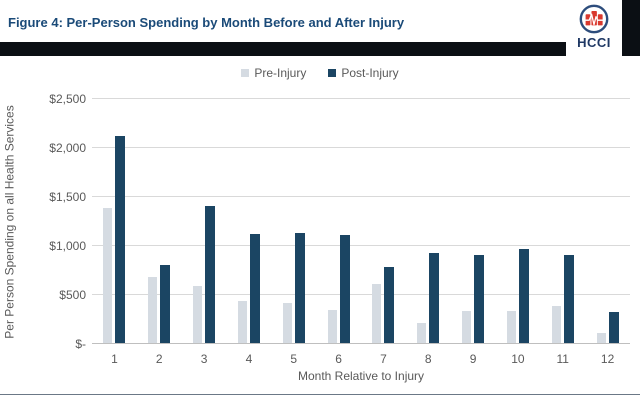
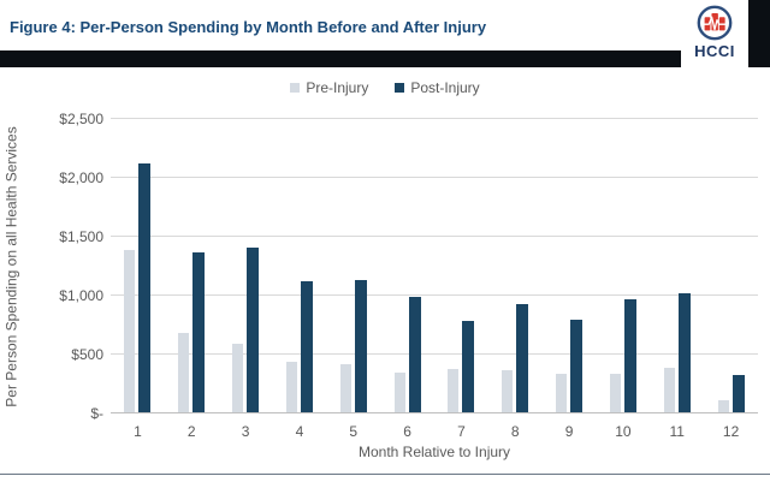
Post-Injury/2: $800 -> $1400
Post-Injury/6: $1100 -> $1000
Pre-Injury/7: $600 -> $400
Pre-Injury/8: $200 -> $400
Post-Injury/9: $900 -> $800
Post-Injury/11: $900 -> $1000
